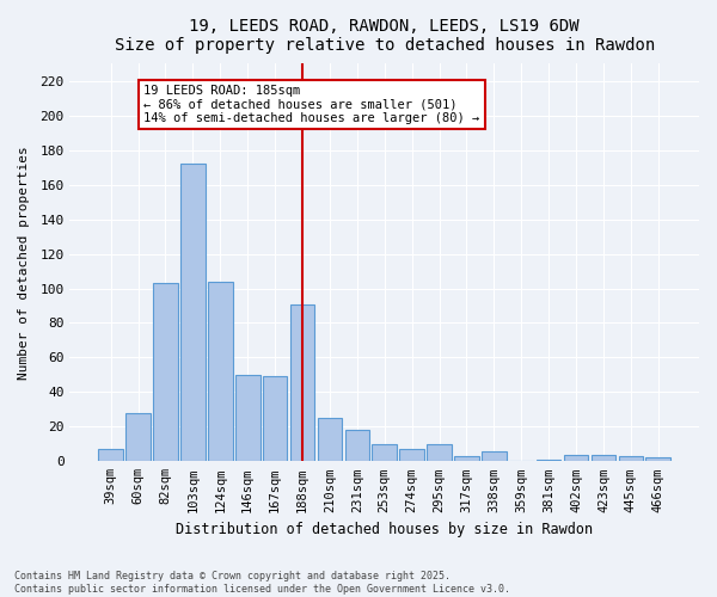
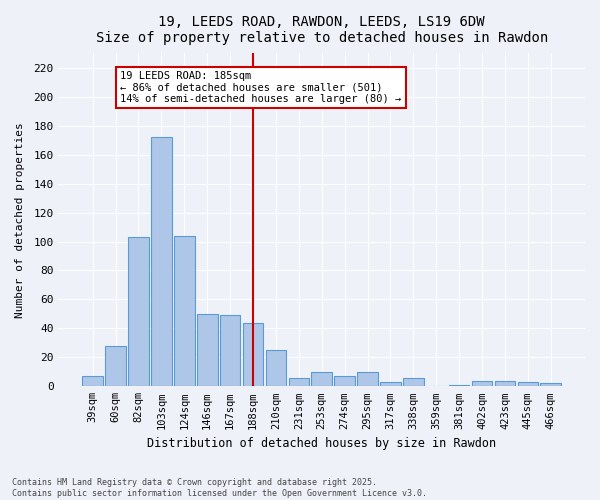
188sqm: 91 -> 44
231sqm: 18 -> 6
